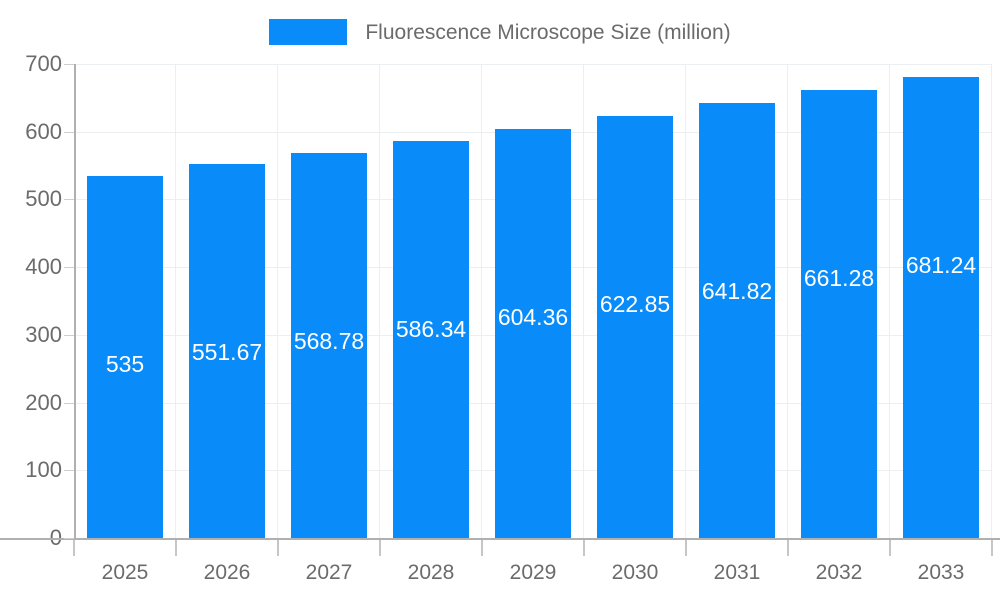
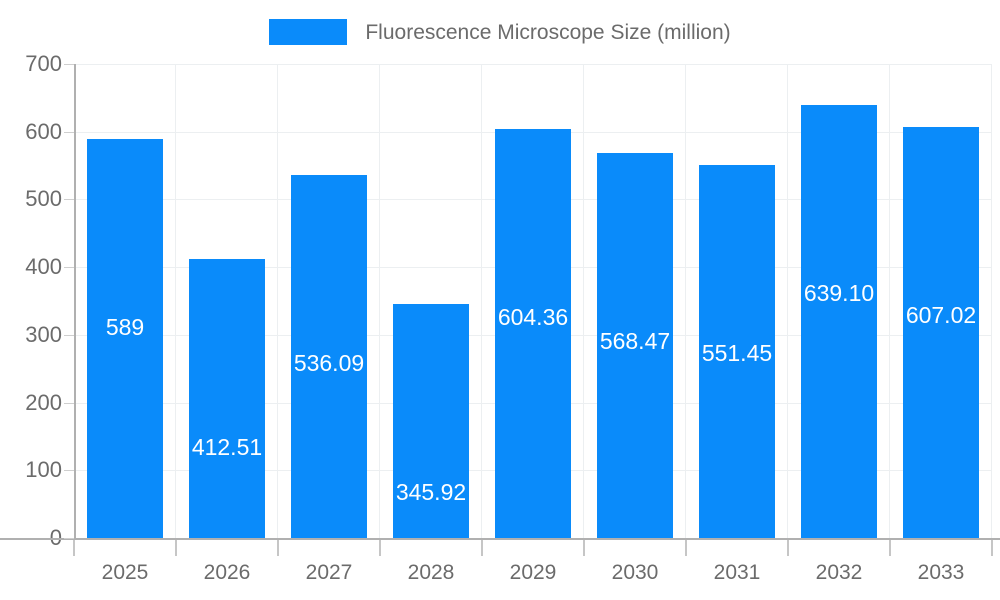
2025: 535 -> 589
2026: 551.67 -> 412.51
2027: 568.78 -> 536.09
2028: 586.34 -> 345.92
2030: 622.85 -> 568.47
2031: 641.82 -> 551.45
2032: 661.28 -> 639.10
2033: 681.24 -> 607.02
